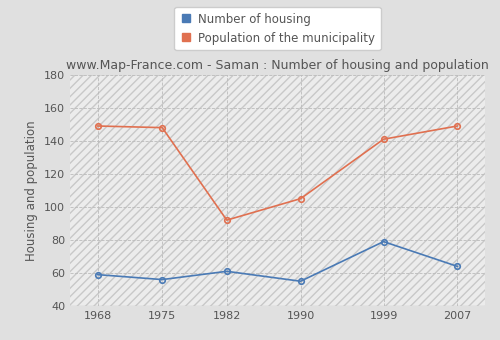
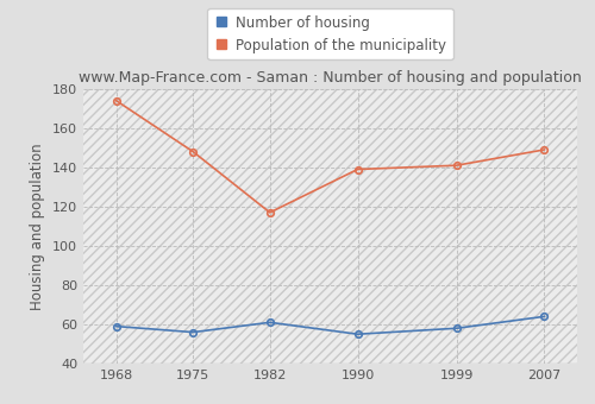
Population of the municipality/1968: 149 -> 174
Population of the municipality/1982: 92 -> 117
Population of the municipality/1990: 105 -> 139
Number of housing/1999: 79 -> 58
